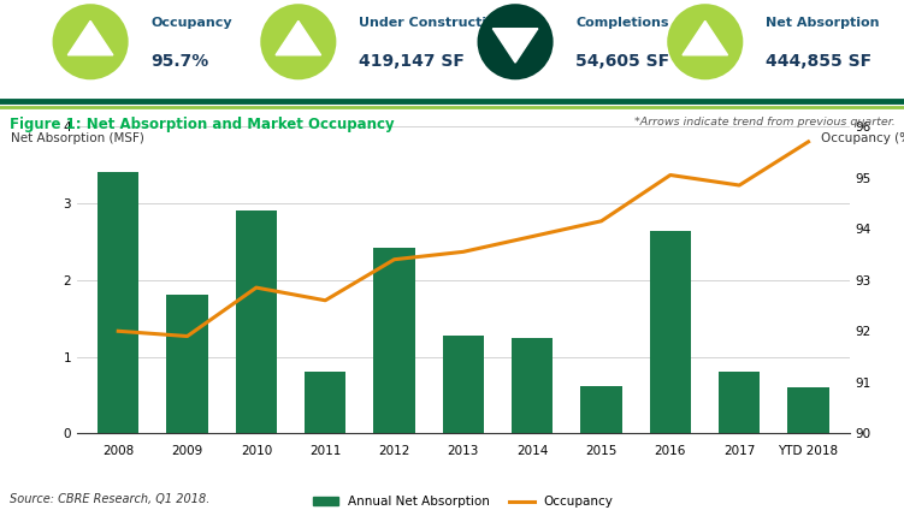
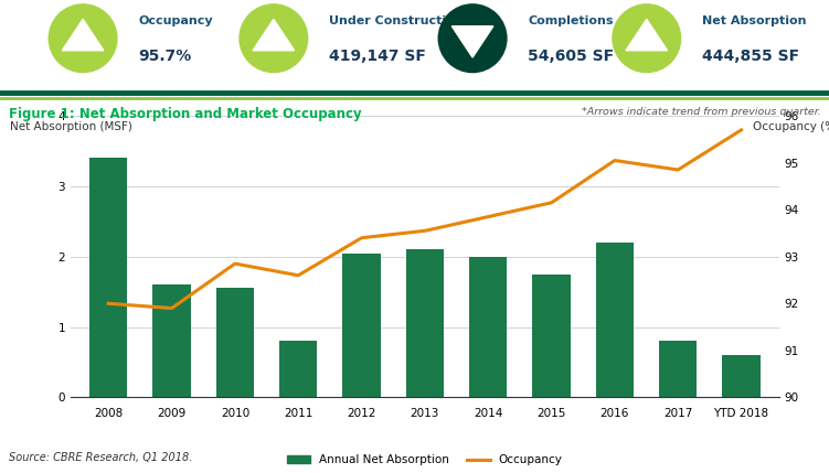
Annual Net Absorption/2009: 1.80 -> 1.60
Annual Net Absorption/2010: 2.90 -> 1.55
Annual Net Absorption/2012: 2.42 -> 2.05
Annual Net Absorption/2013: 1.28 -> 2.10
Annual Net Absorption/2014: 1.24 -> 2.00
Annual Net Absorption/2015: 0.62 -> 1.75
Annual Net Absorption/2016: 2.64 -> 2.20
